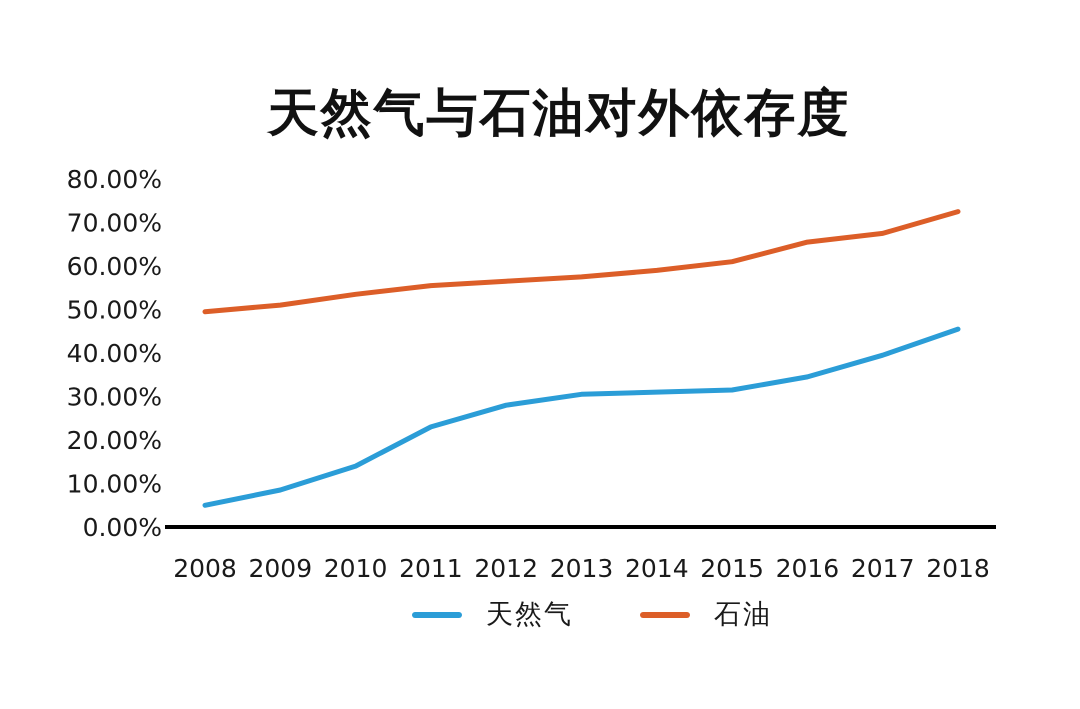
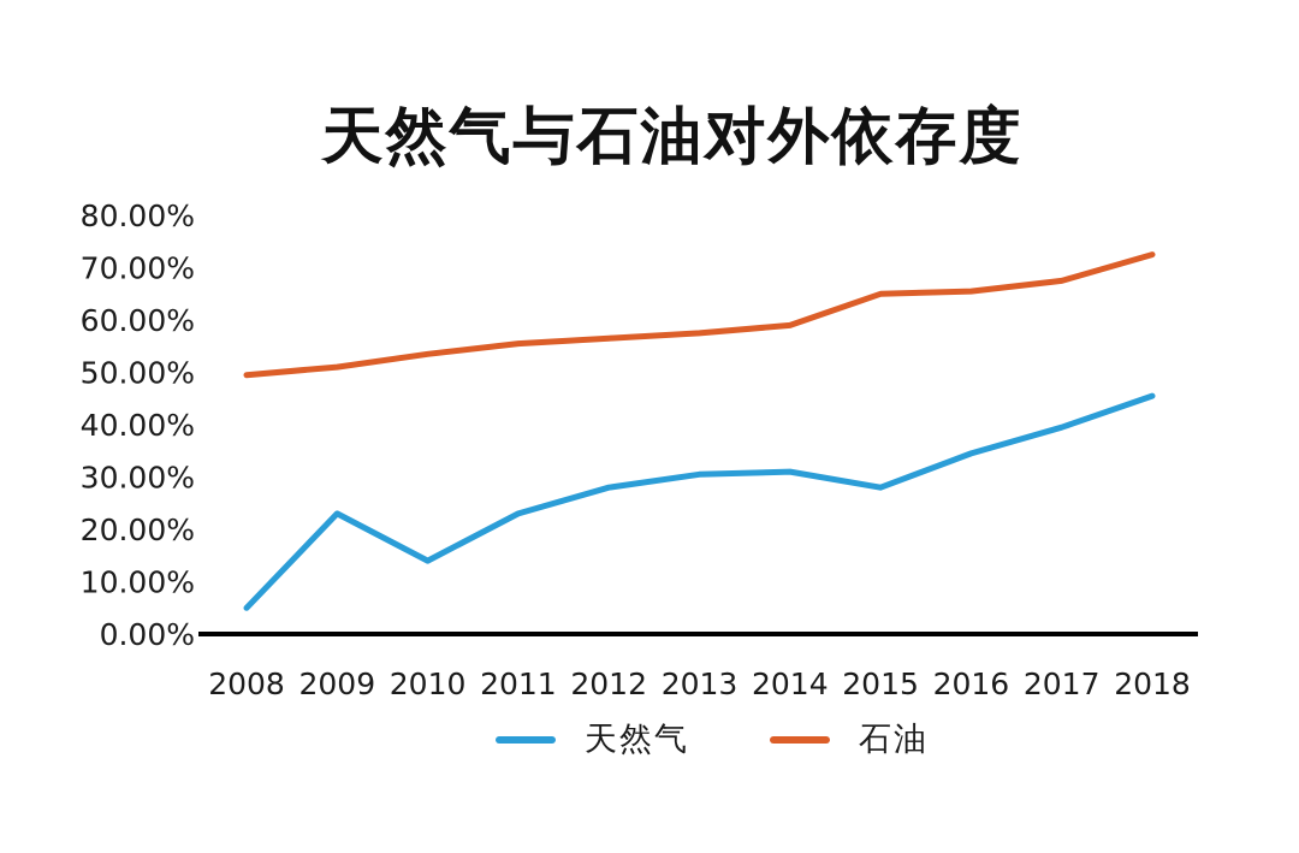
天然气/2009: 8% -> 23%
天然气/2015: 32% -> 28%
石油/2015: 61% -> 65%
